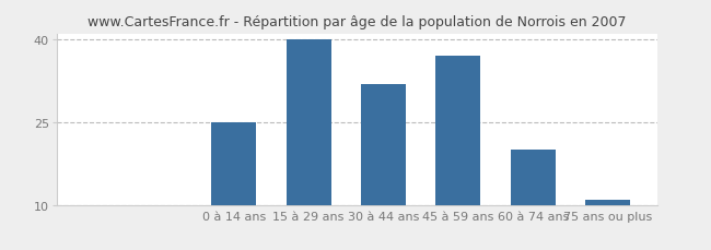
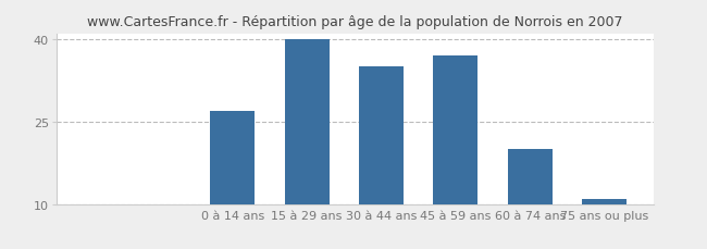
0 à 14 ans: 25 -> 27
30 à 44 ans: 32 -> 35
